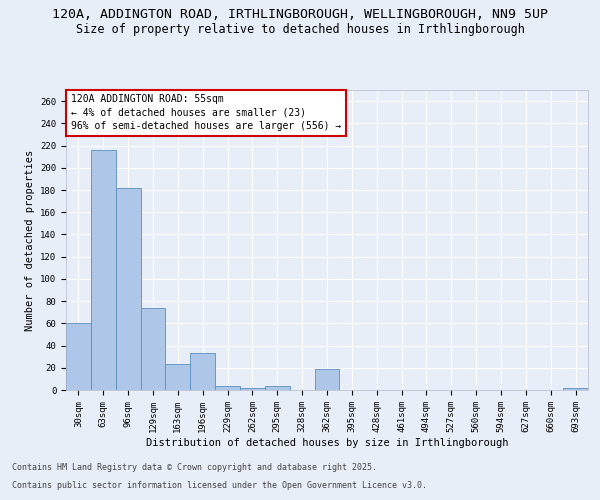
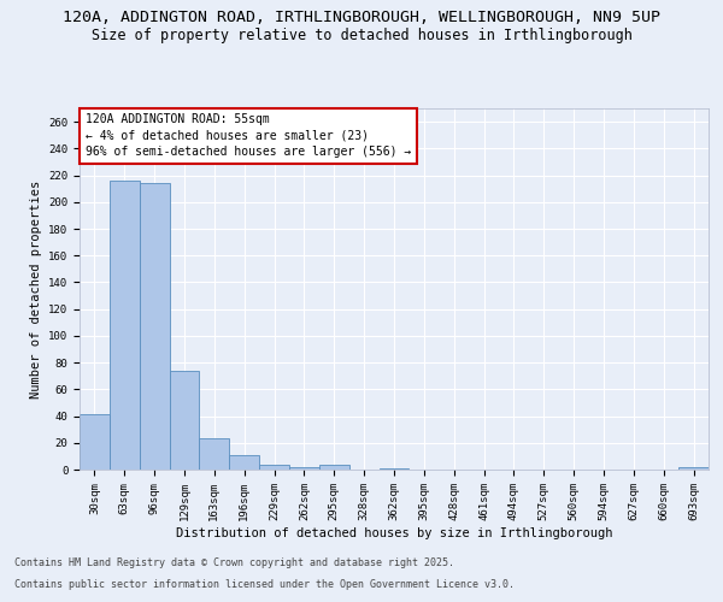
30sqm: 60 -> 41
96sqm: 182 -> 214
196sqm: 33 -> 11
362sqm: 19 -> 1
